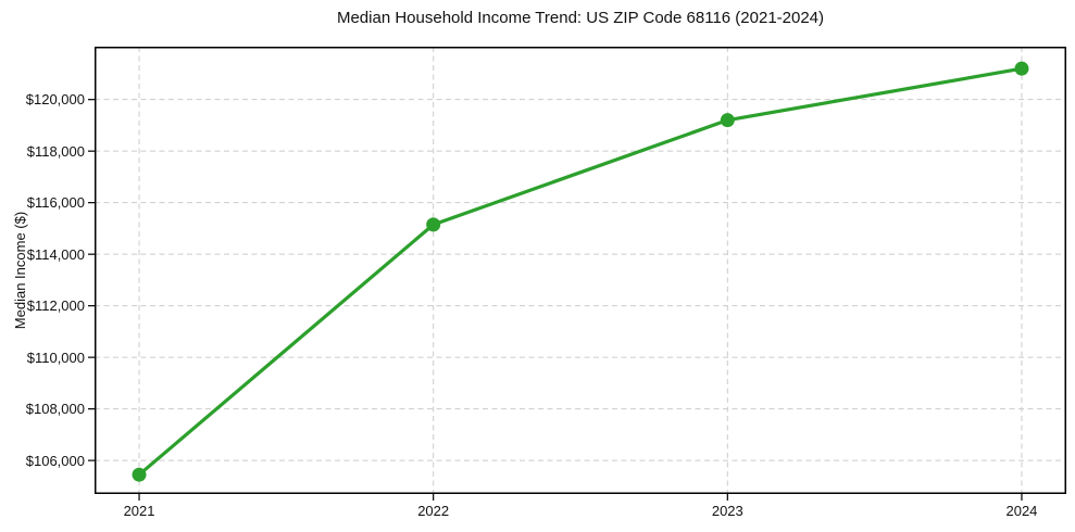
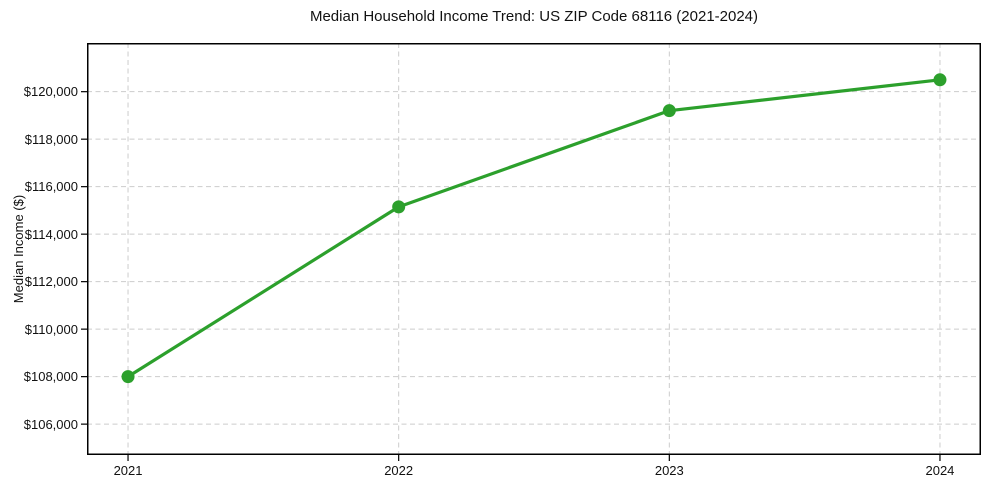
2021: $105400 -> $108000
2024: $121200 -> $120500
